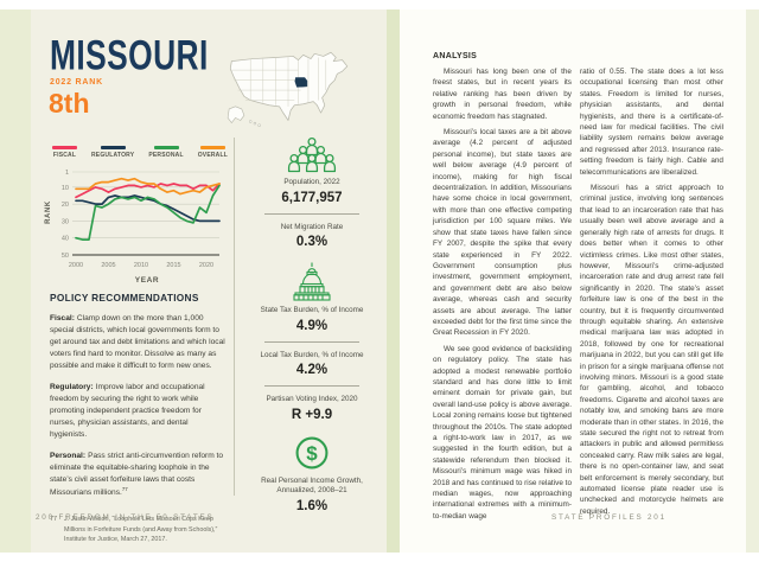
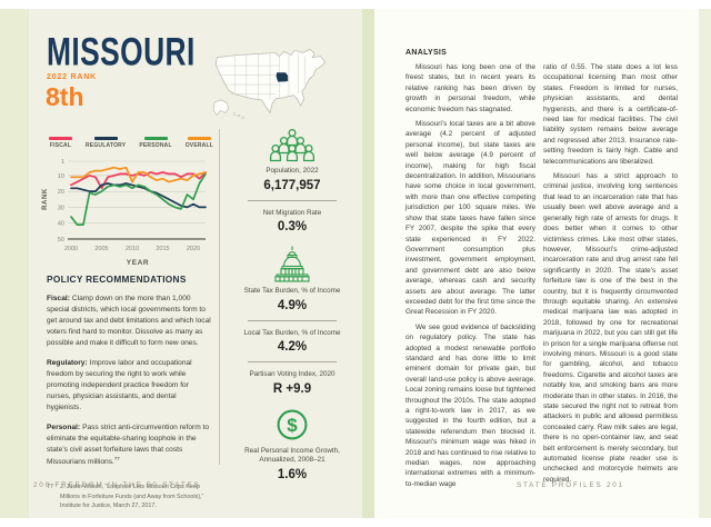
PERSONAL/2000: 40 -> 36
FISCAL/2005: 13 -> 18
OVERALL/2010: 7 -> 14
REGULATORY/2020: 30 -> 28
